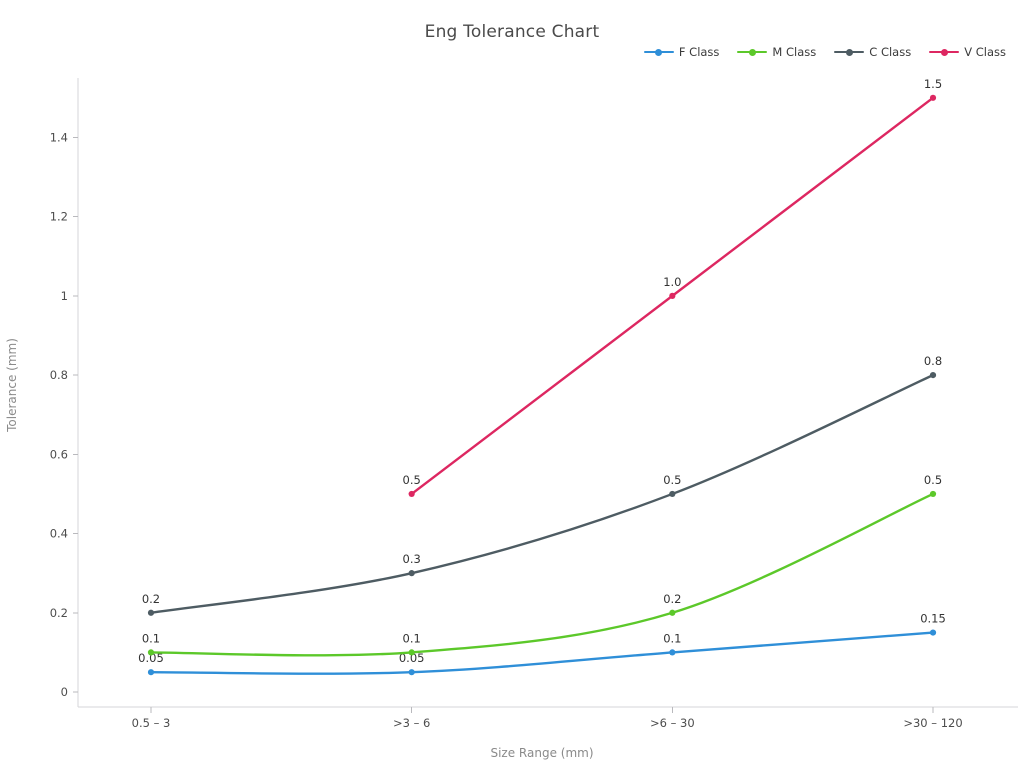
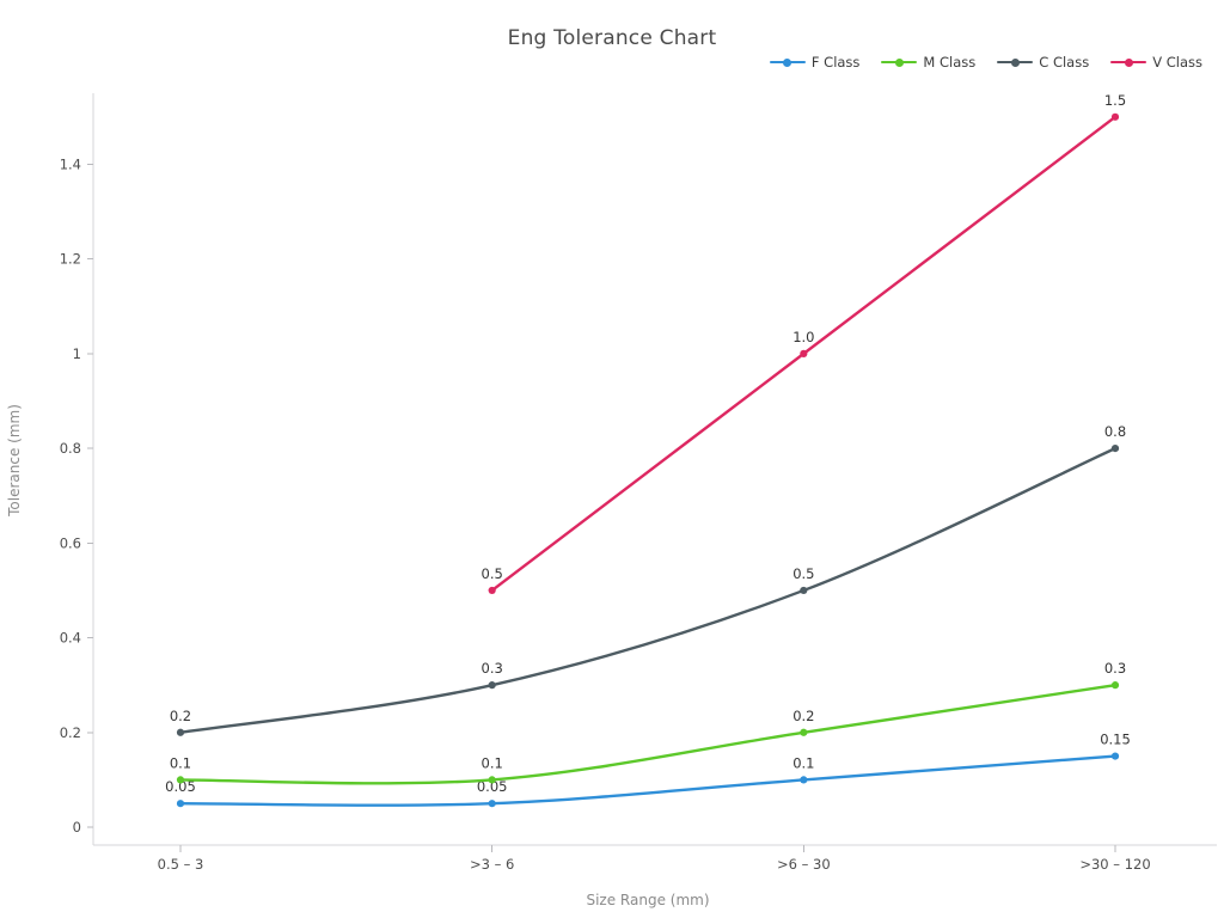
M Class/>30 – 120: 0.5 -> 0.3
